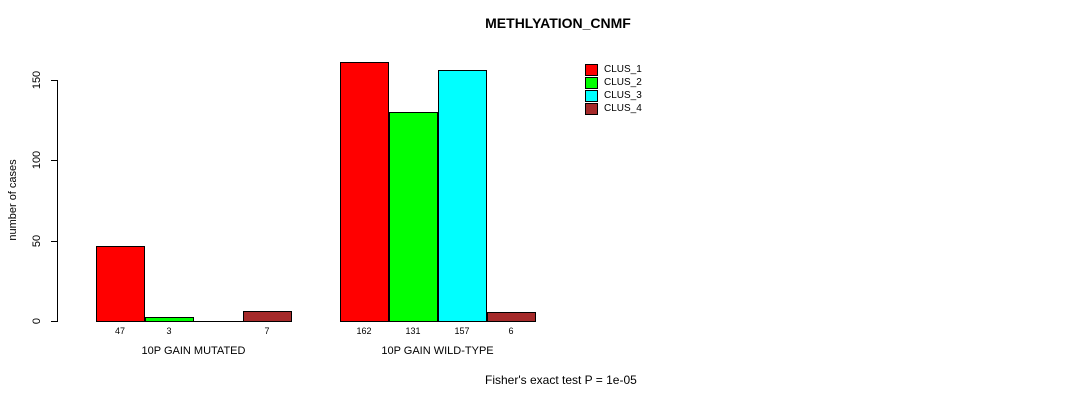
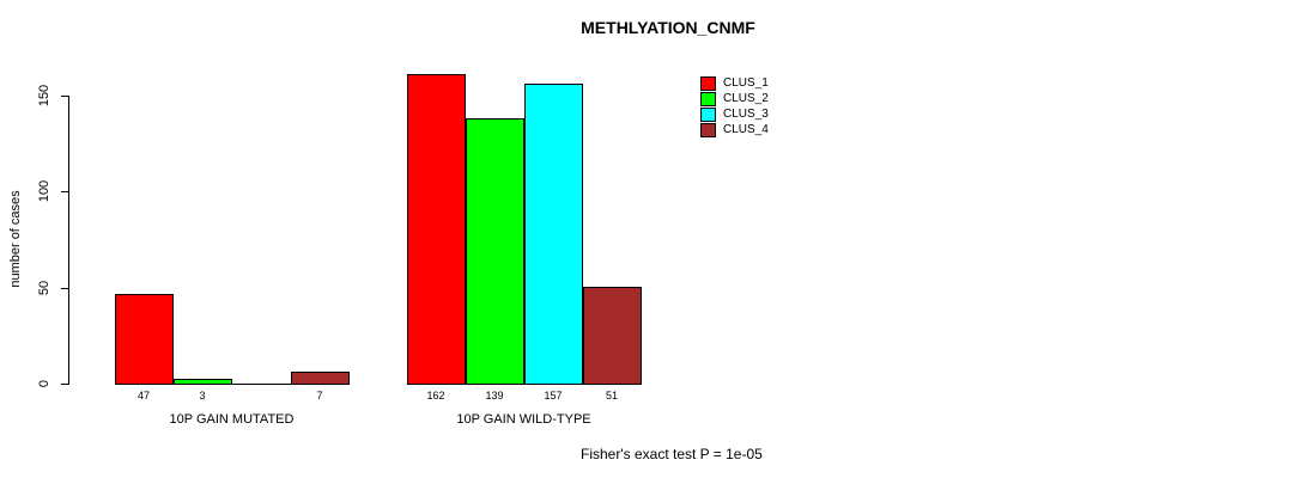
CLUS_2/10P GAIN WILD-TYPE: 131 -> 139
CLUS_4/10P GAIN WILD-TYPE: 6 -> 51
